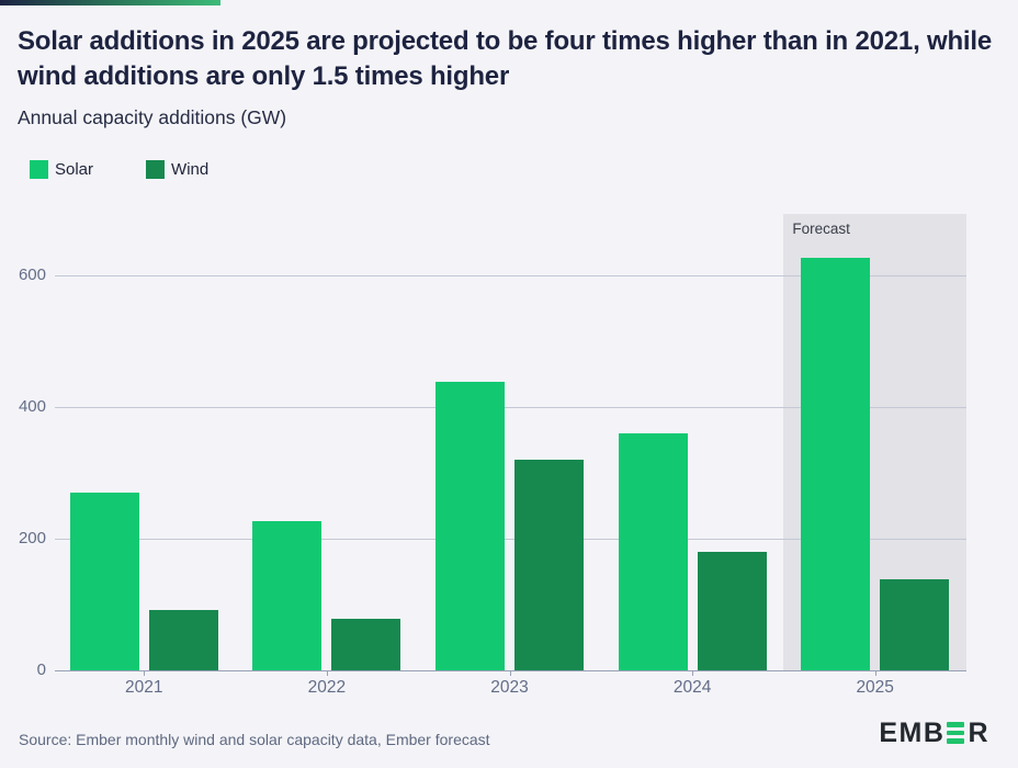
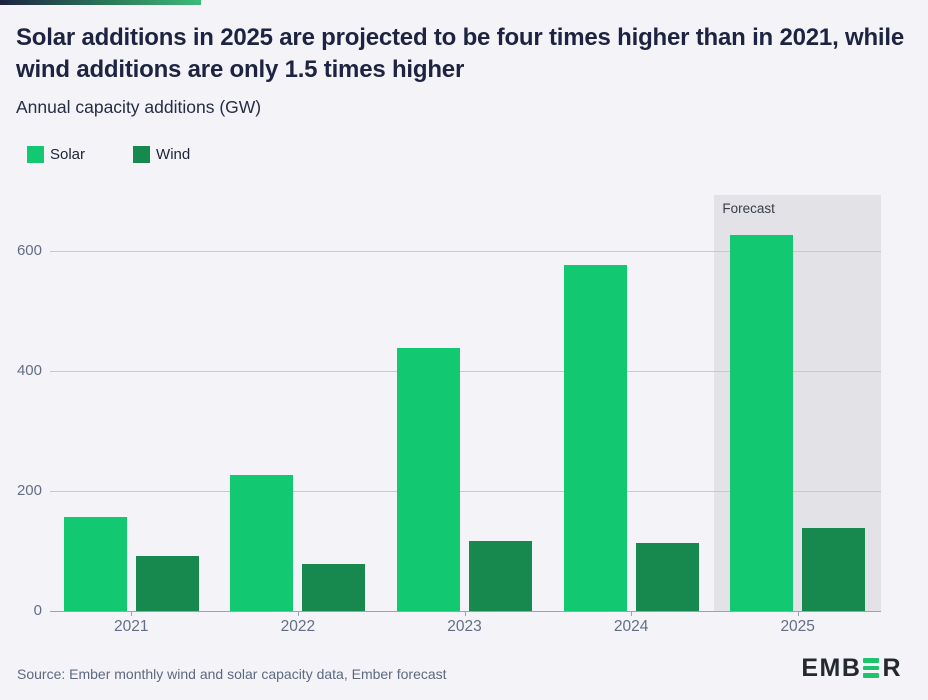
Solar/2021: 270 -> 160
Wind/2023: 320 -> 120
Solar/2024: 360 -> 580
Wind/2024: 180 -> 110
